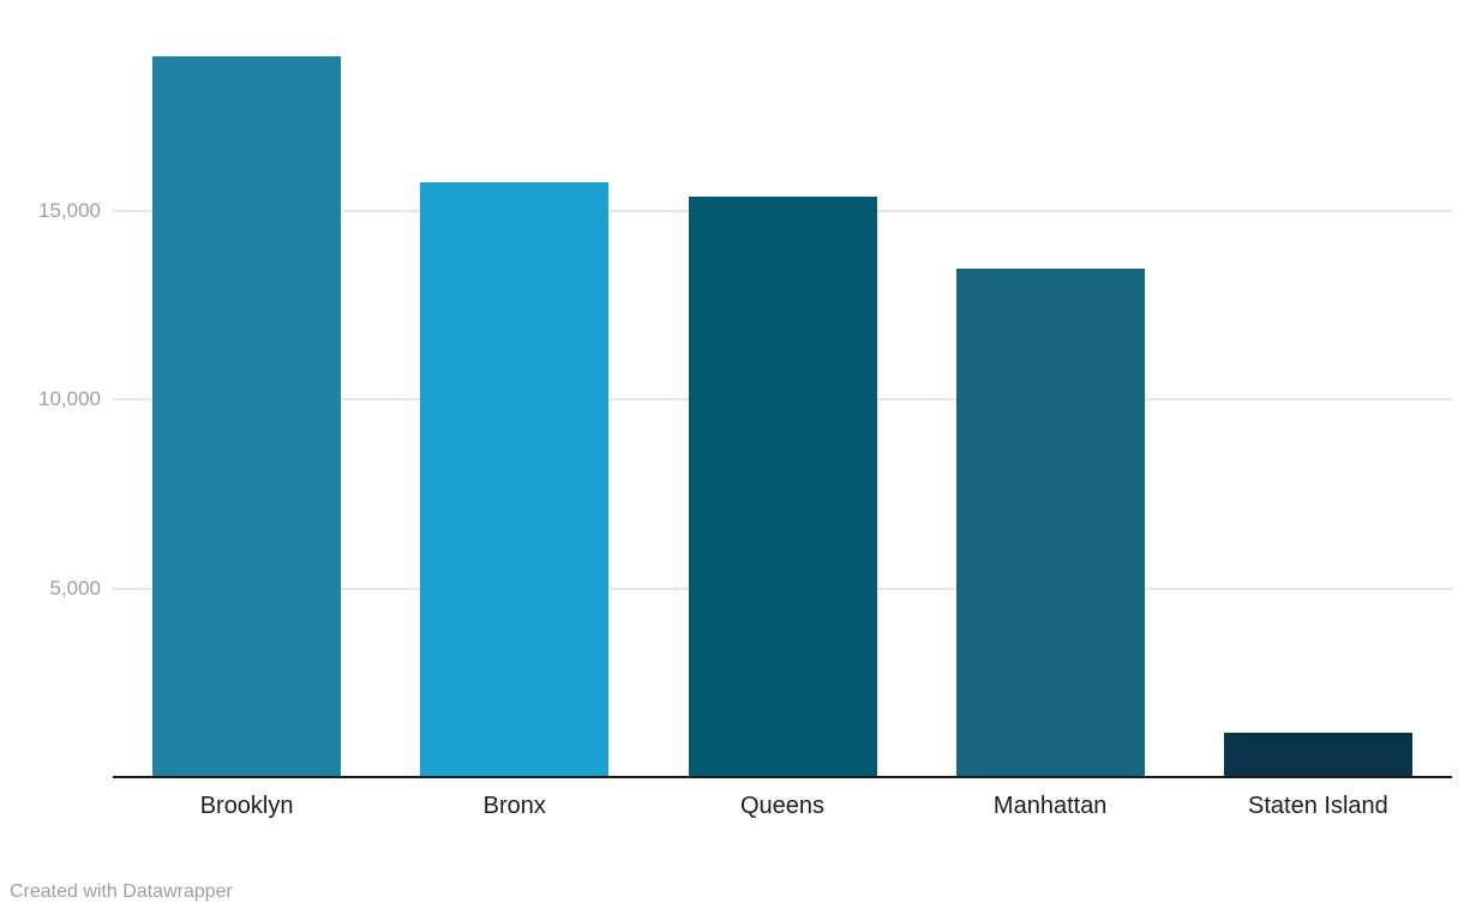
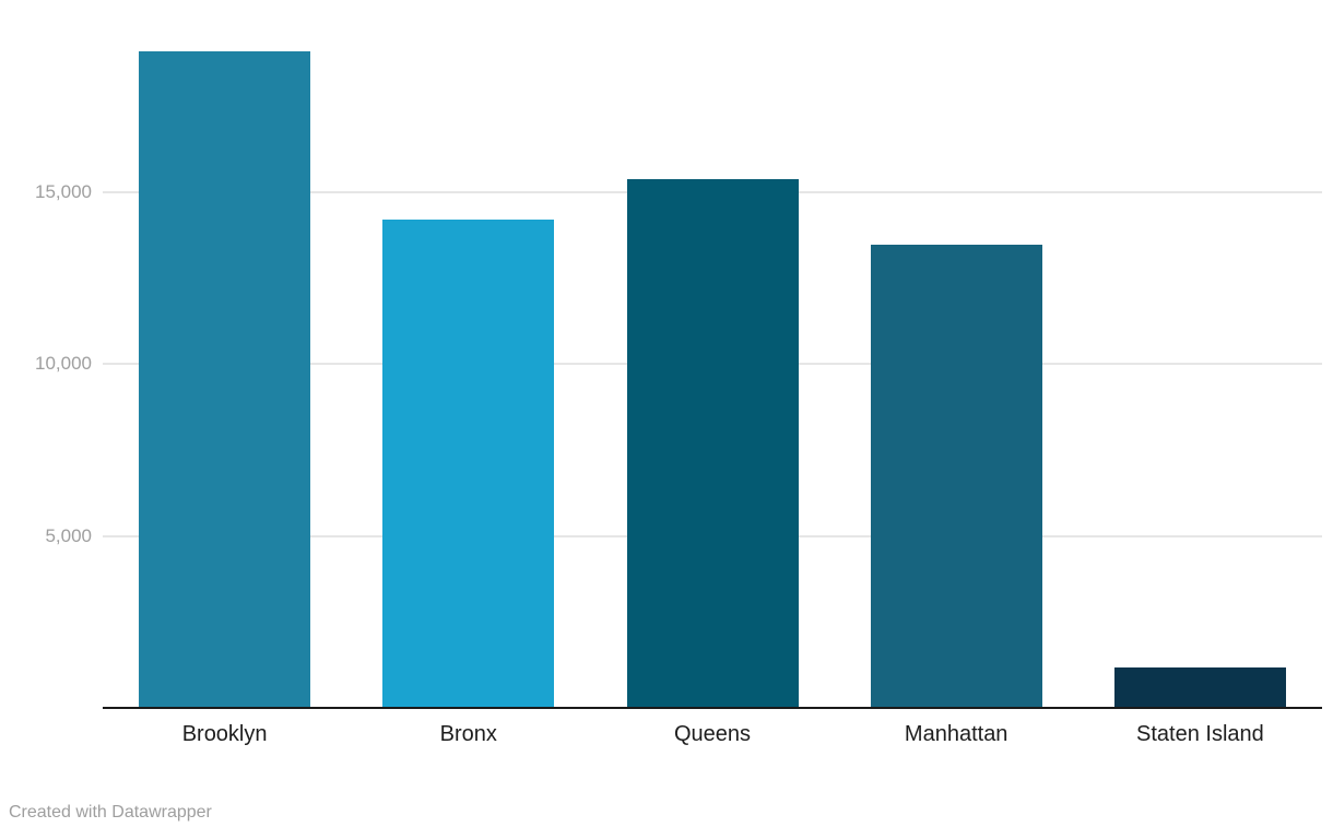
Bronx: 15800 -> 14200
